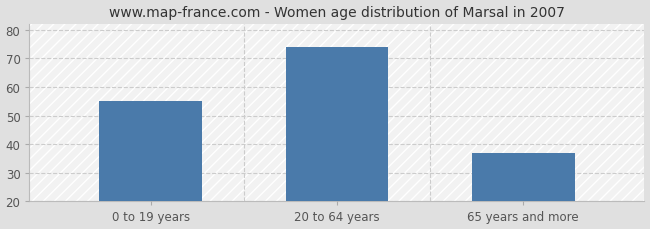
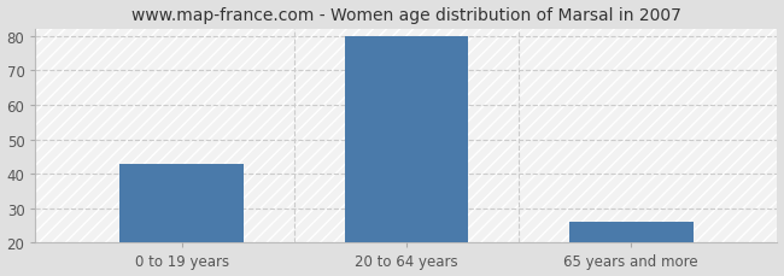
0 to 19 years: 55 -> 43
20 to 64 years: 74 -> 80
65 years and more: 37 -> 26
